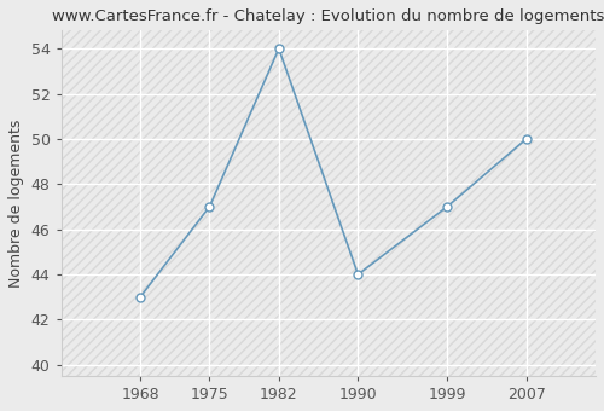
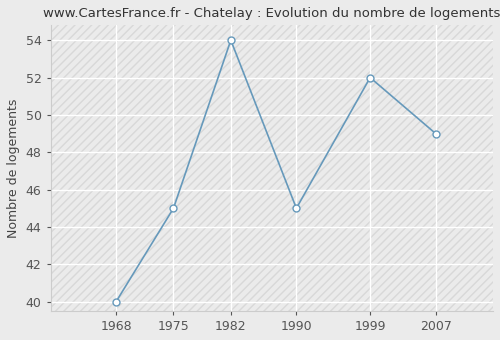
1968: 43 -> 40
1975: 47 -> 45
1990: 44 -> 45
1999: 47 -> 52
2007: 50 -> 49
